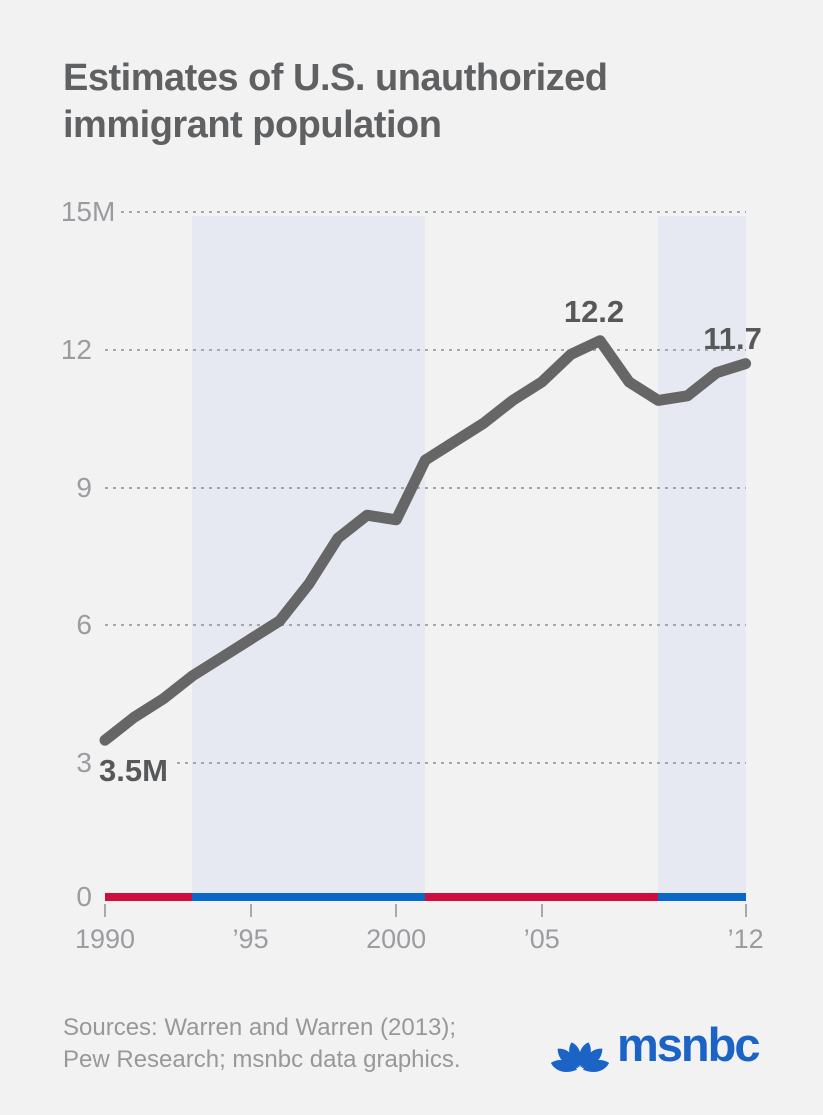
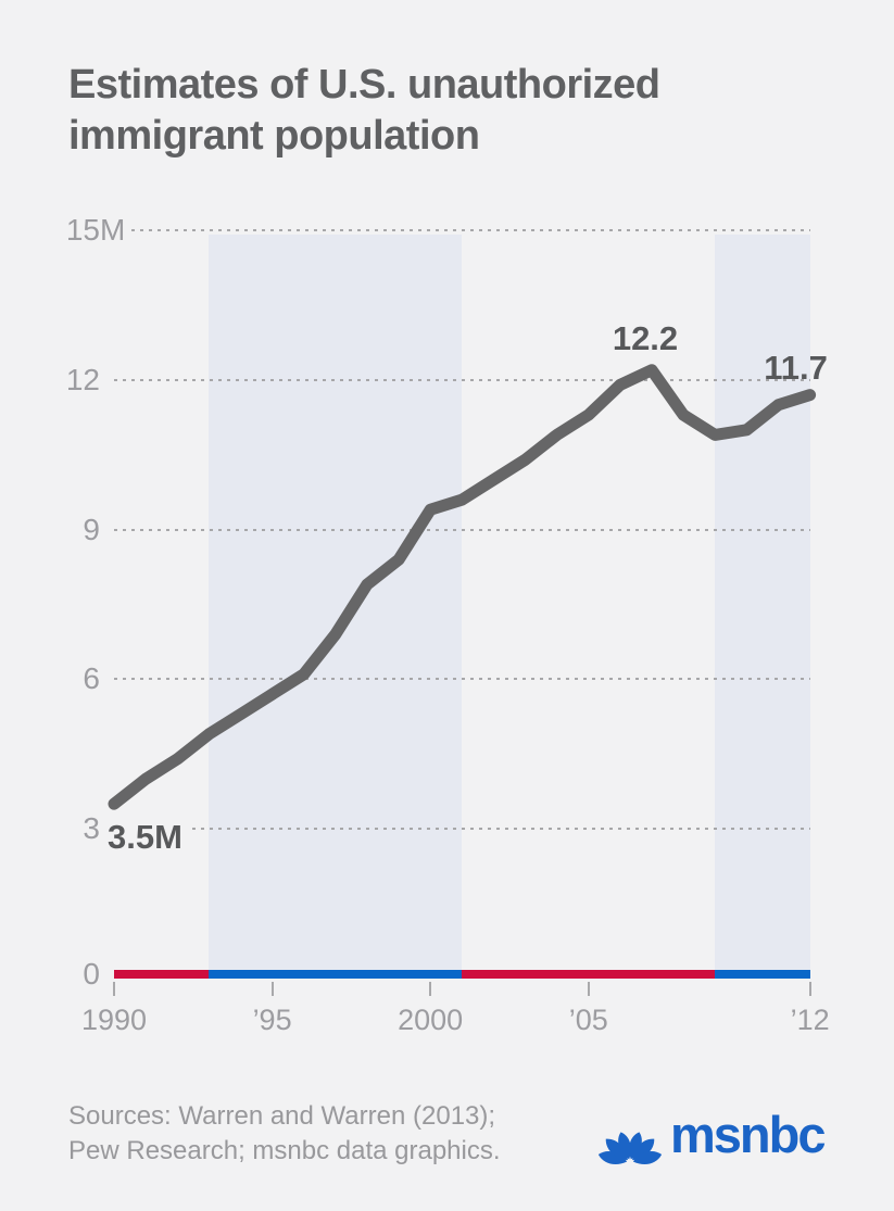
2000: 8.3 -> 9.4
